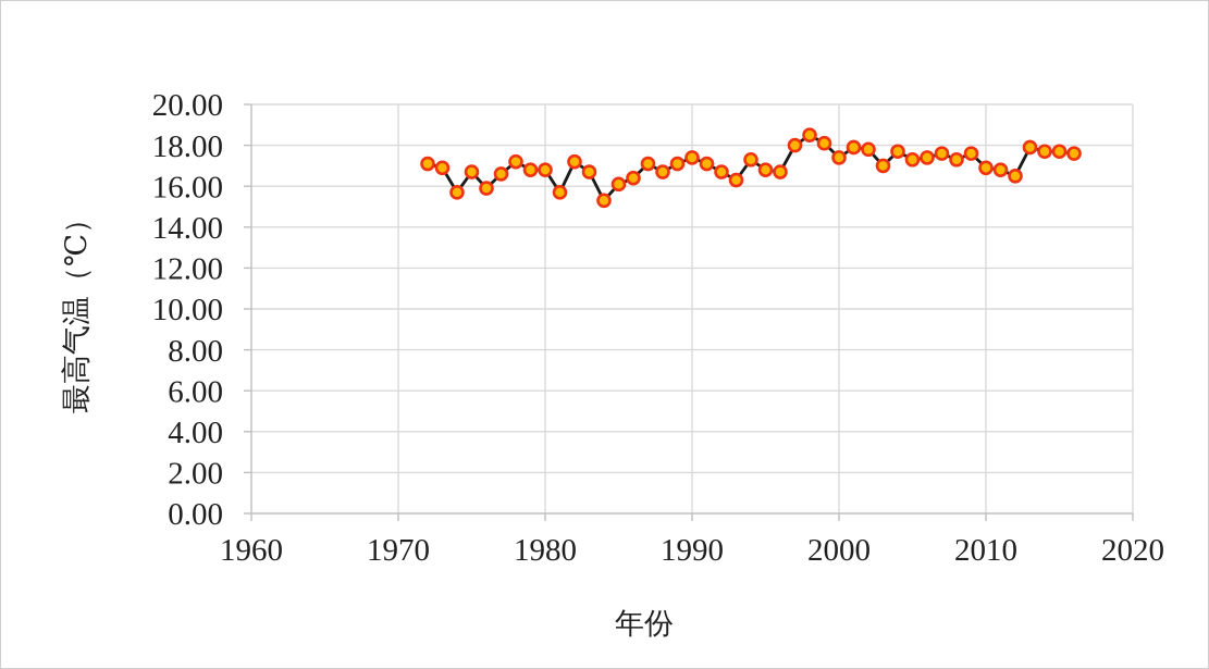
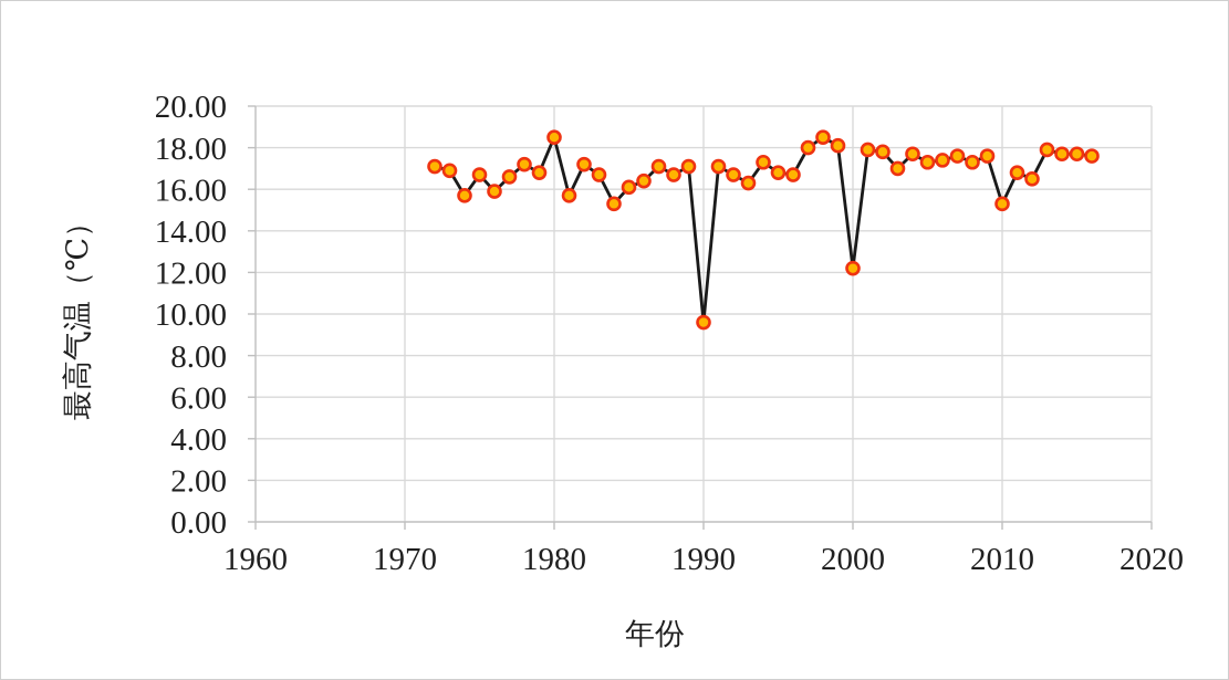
1980: 16.8 -> 18.5
1990: 17.4 -> 9.6
2000: 17.4 -> 12.2
2010: 16.9 -> 15.3
